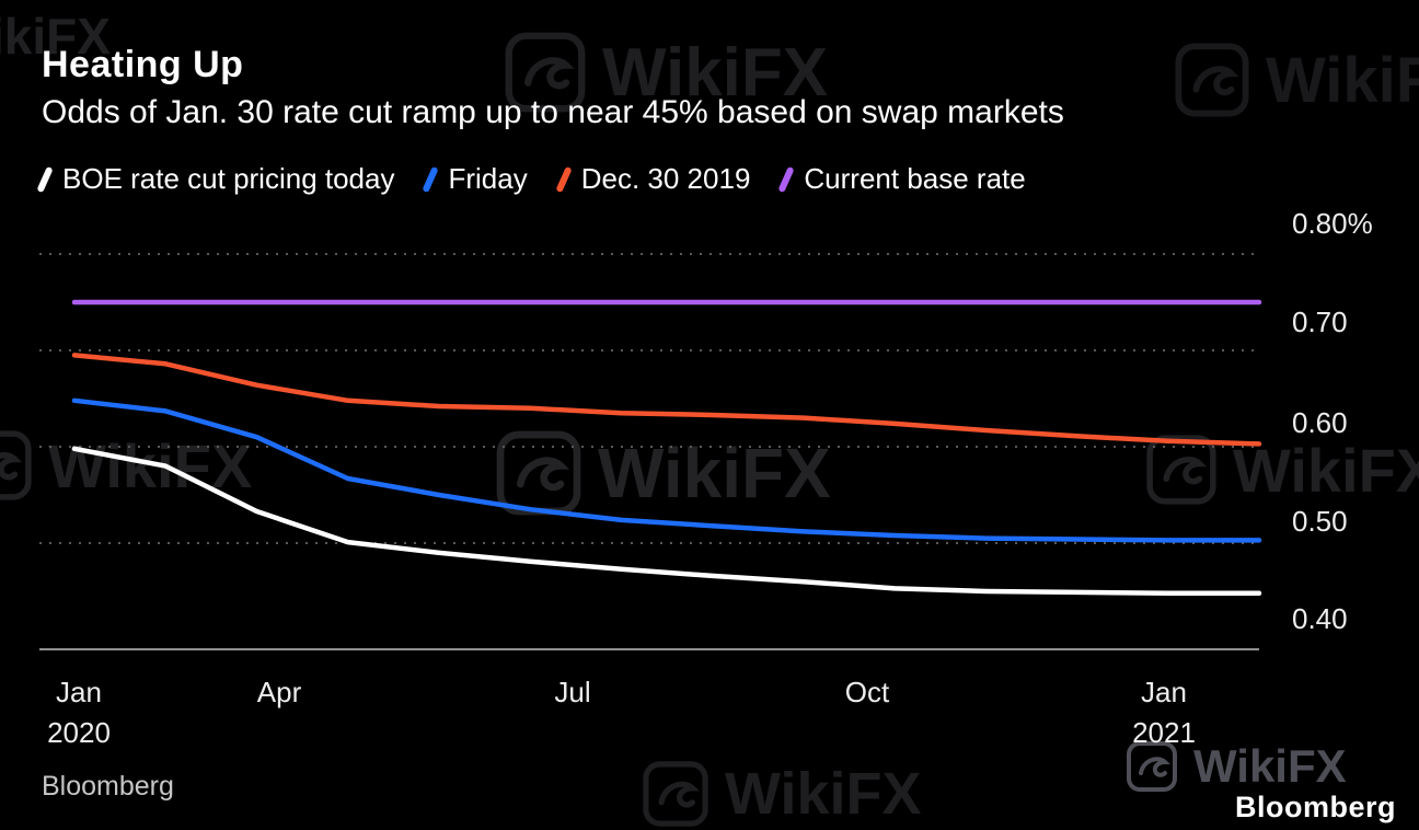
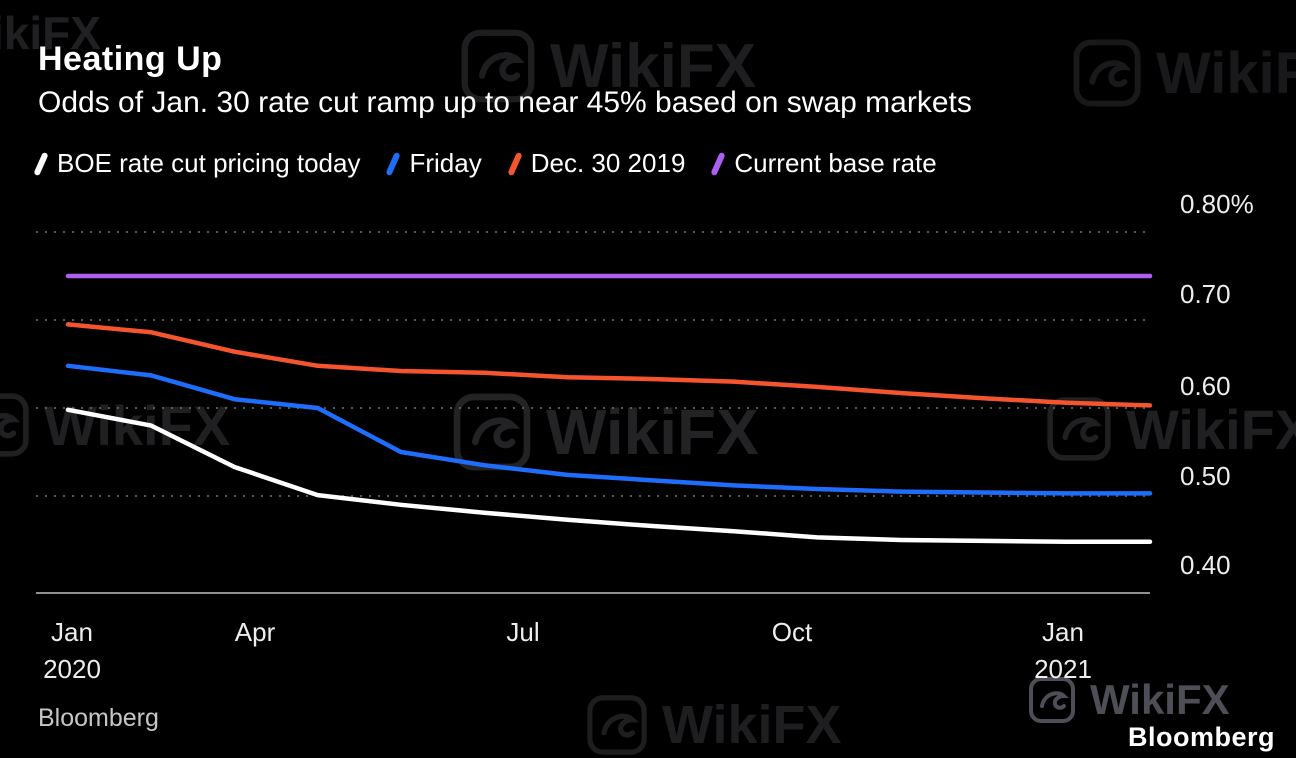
Friday/Apr: 0.57% -> 0.60%
